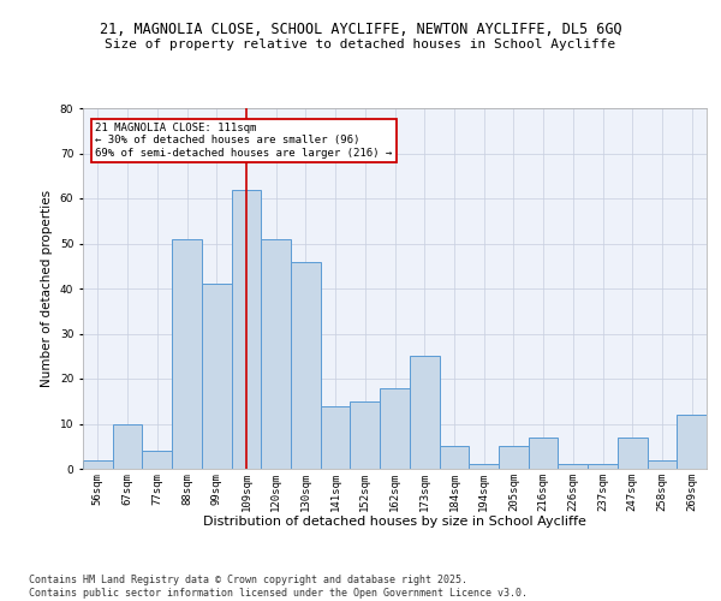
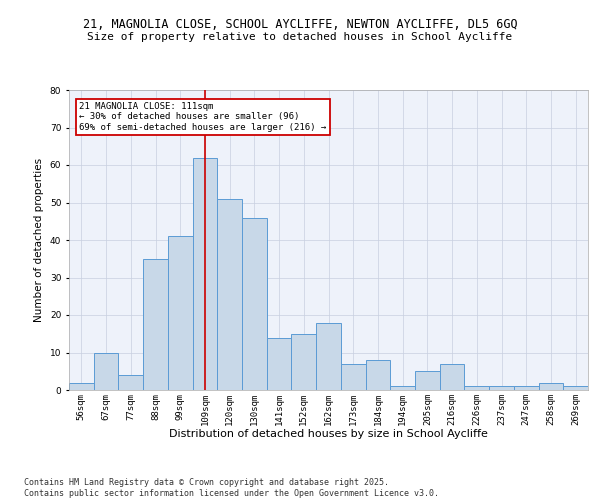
88sqm: 51 -> 35
173sqm: 25 -> 7
184sqm: 5 -> 8
247sqm: 7 -> 1
269sqm: 12 -> 1
